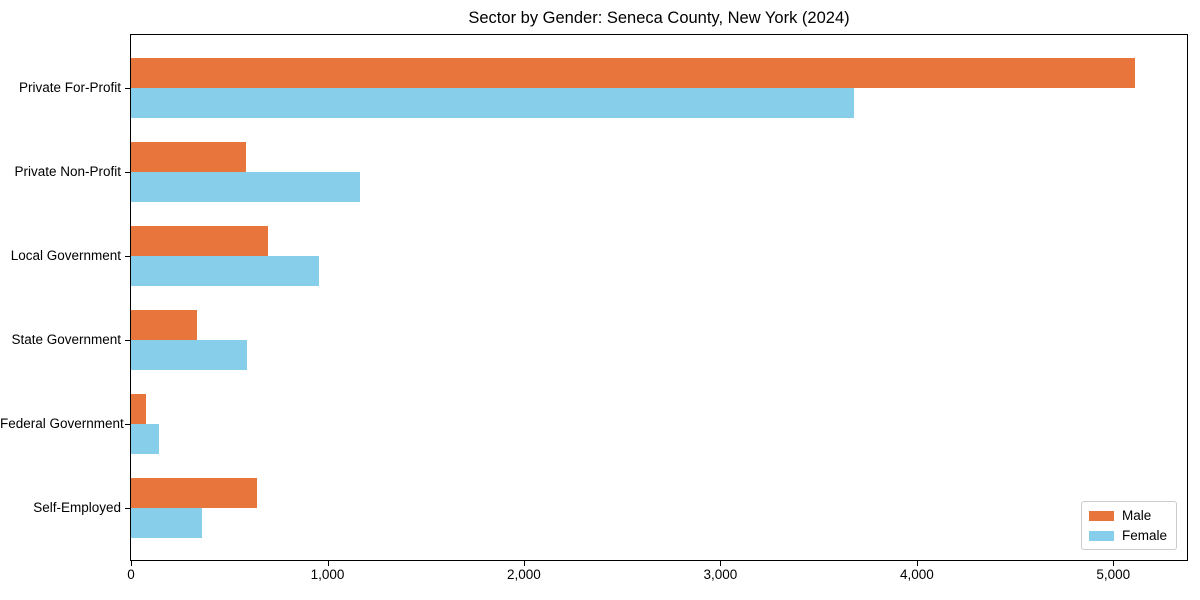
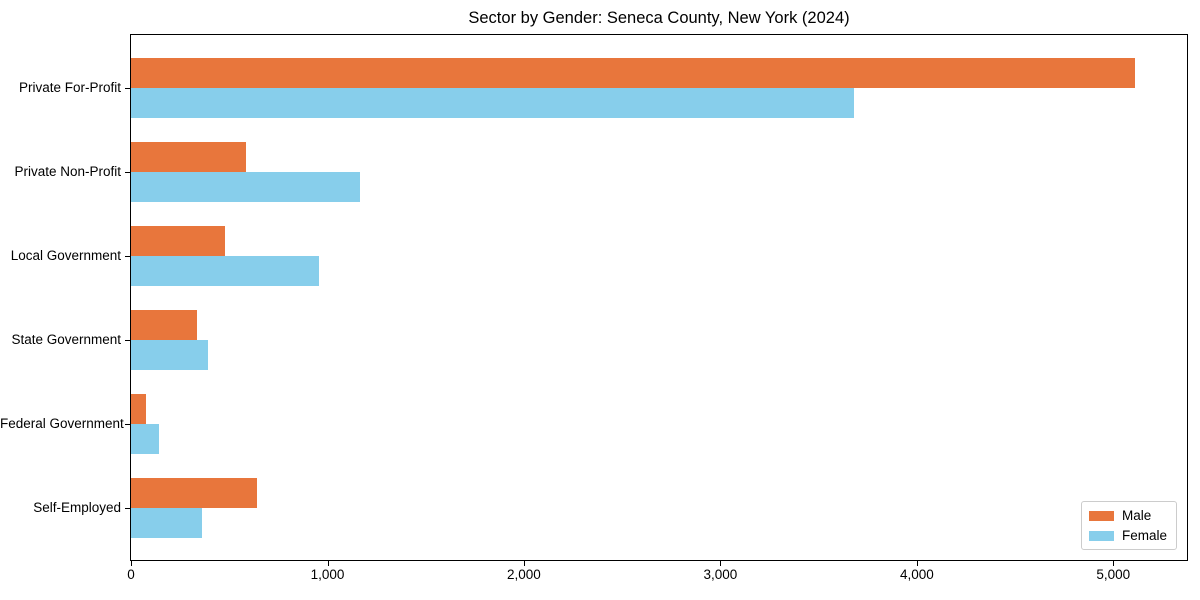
Male/Local Government: 700 -> 480
Female/State Government: 590 -> 390
